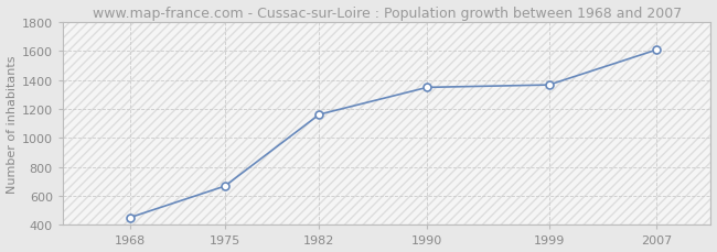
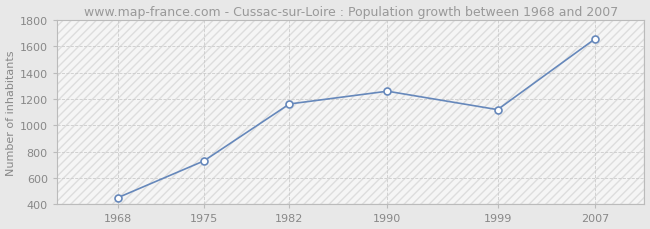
1975: 670 -> 730
1990: 1350 -> 1260
1999: 1370 -> 1120
2007: 1610 -> 1660
